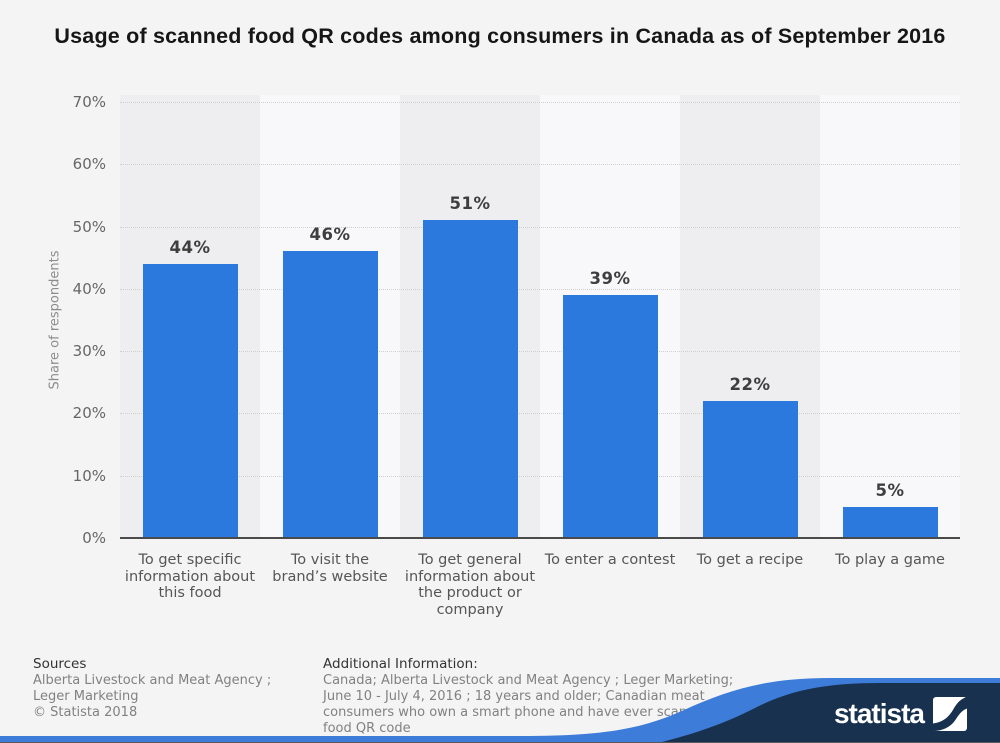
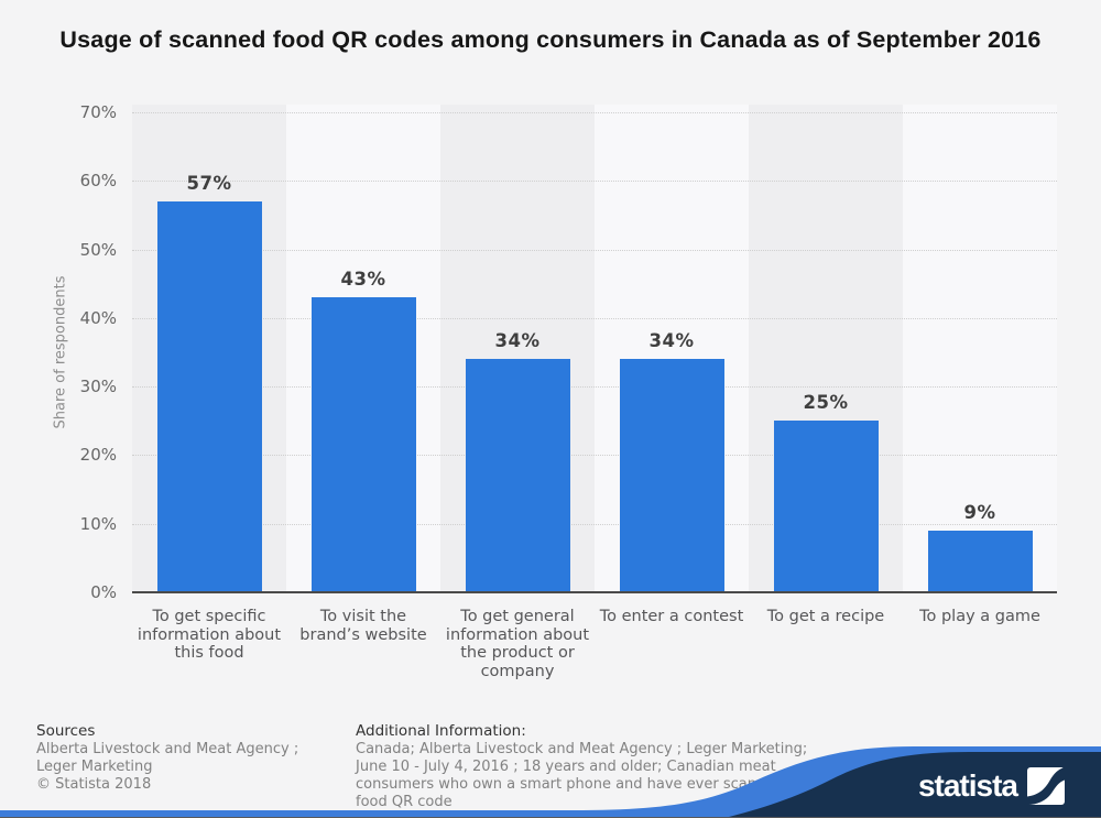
To get specific information about this food: 44% -> 57%
To visit the brand’s website: 46% -> 43%
To get general information about the product or company: 51% -> 34%
To enter a contest: 39% -> 34%
To get a recipe: 22% -> 25%
To play a game: 5% -> 9%
